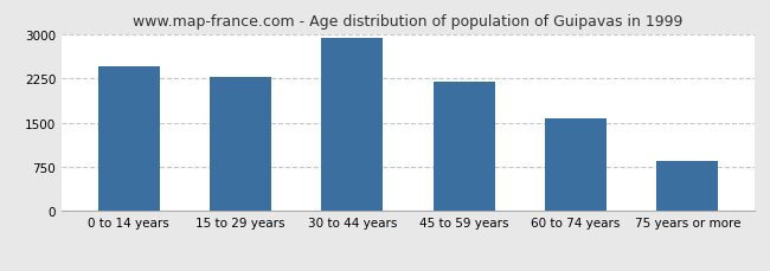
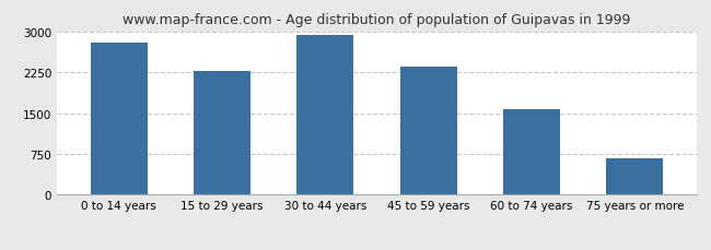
0 to 14 years: 2450 -> 2800
45 to 59 years: 2200 -> 2360
75 years or more: 850 -> 680
